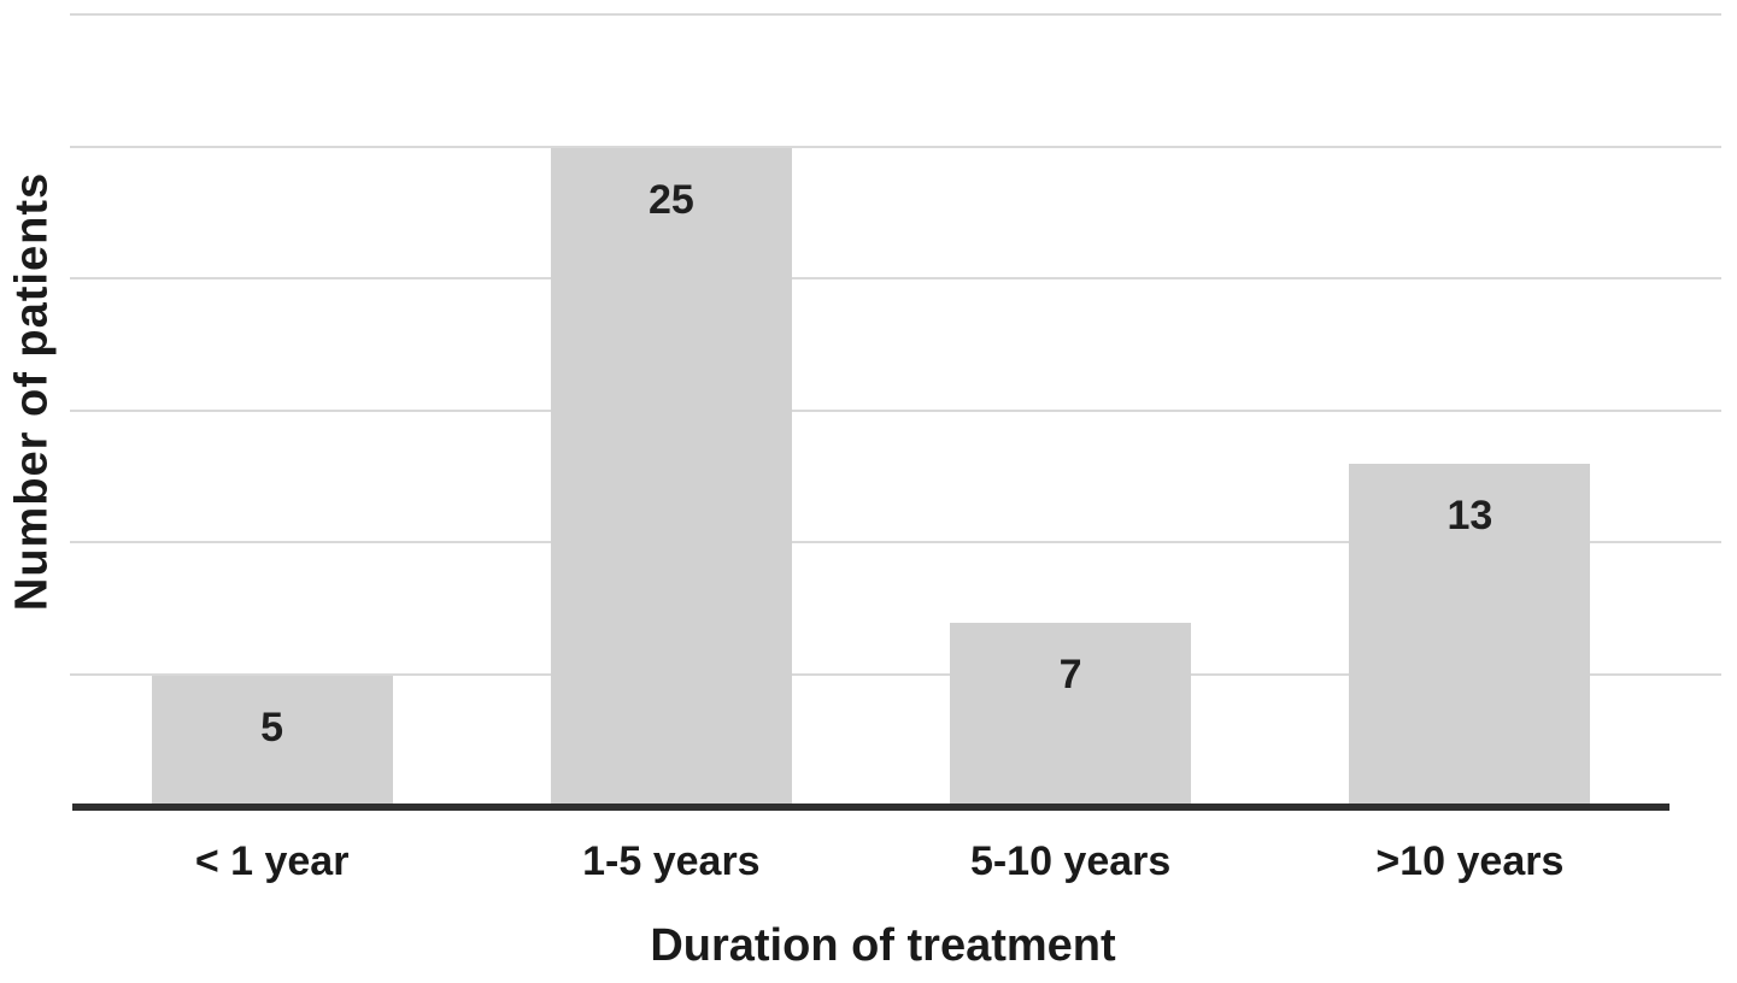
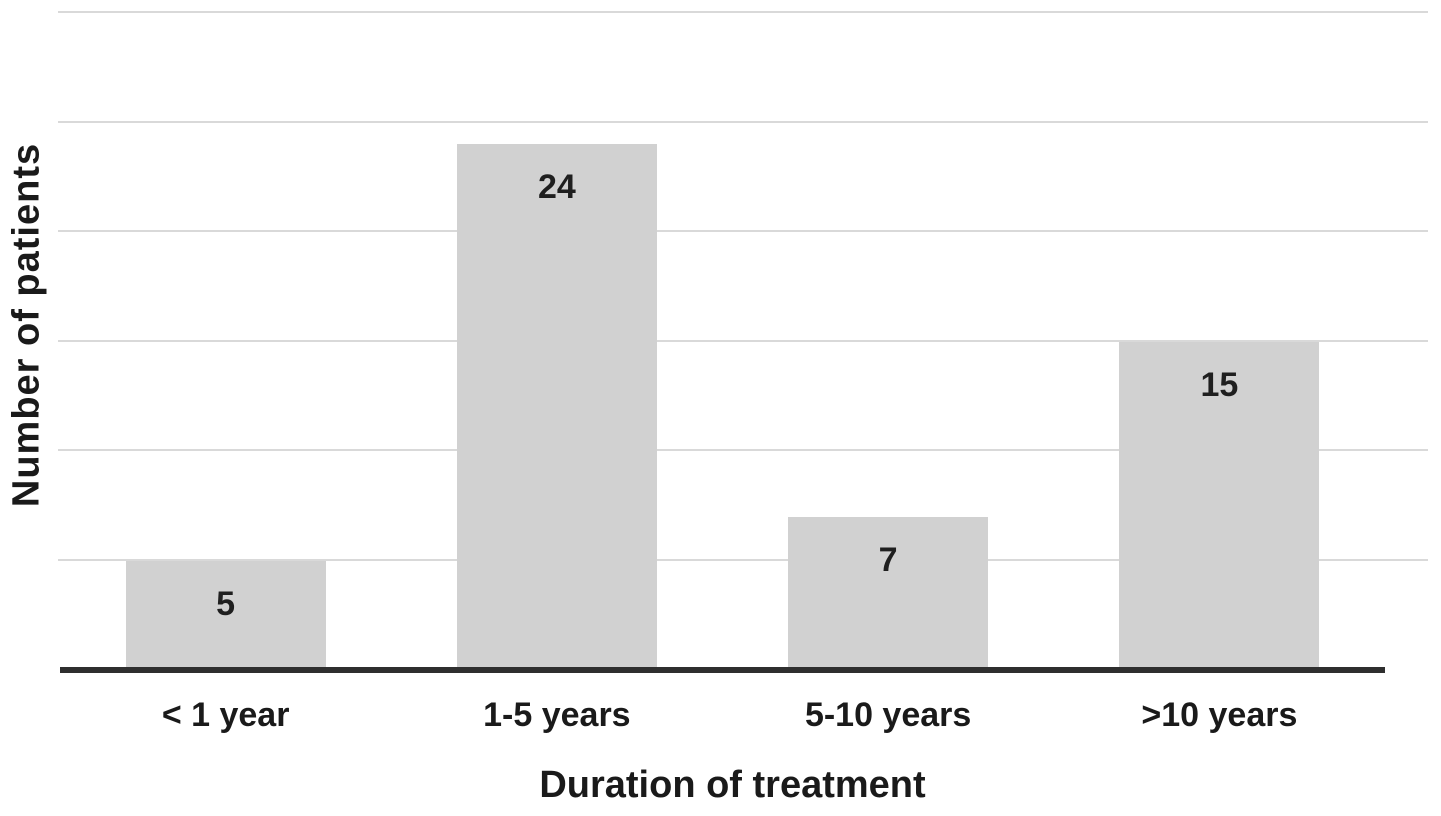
1-5 years: 25 -> 24
>10 years: 13 -> 15
